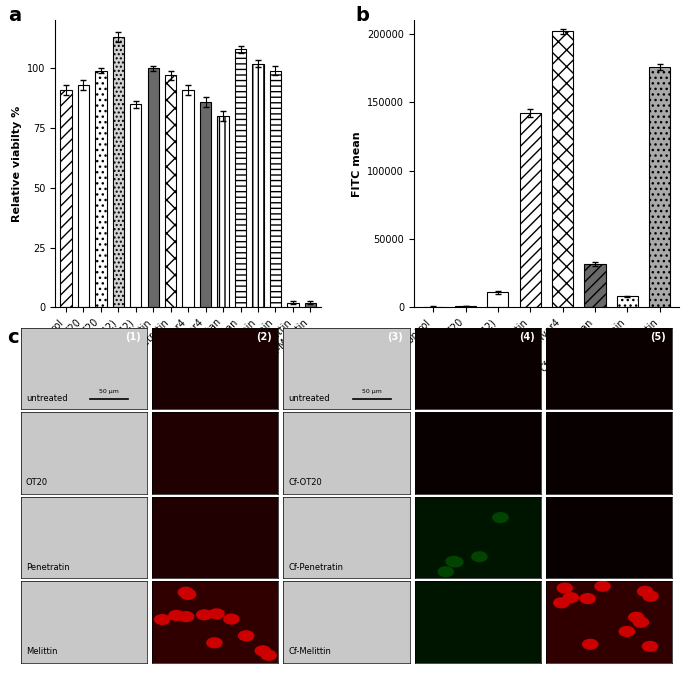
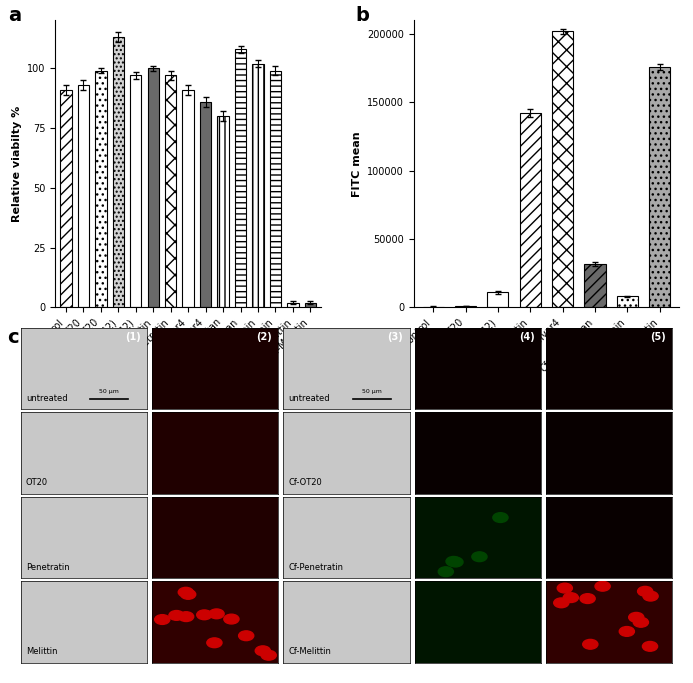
Cf-Crot(1-9,38-42): 85 -> 97
